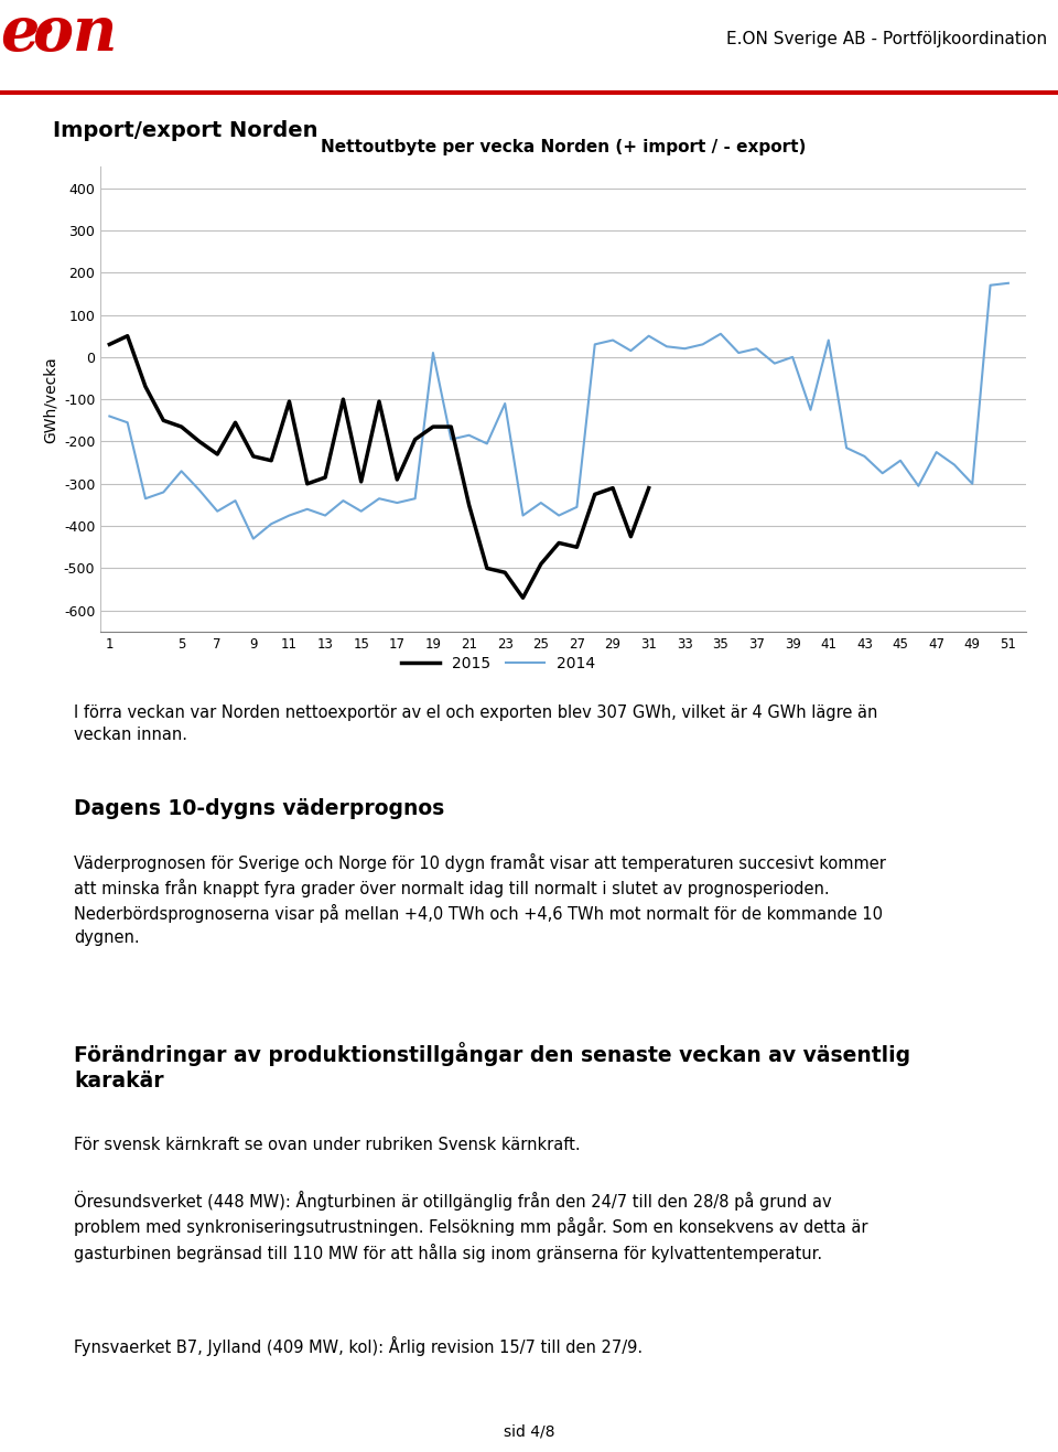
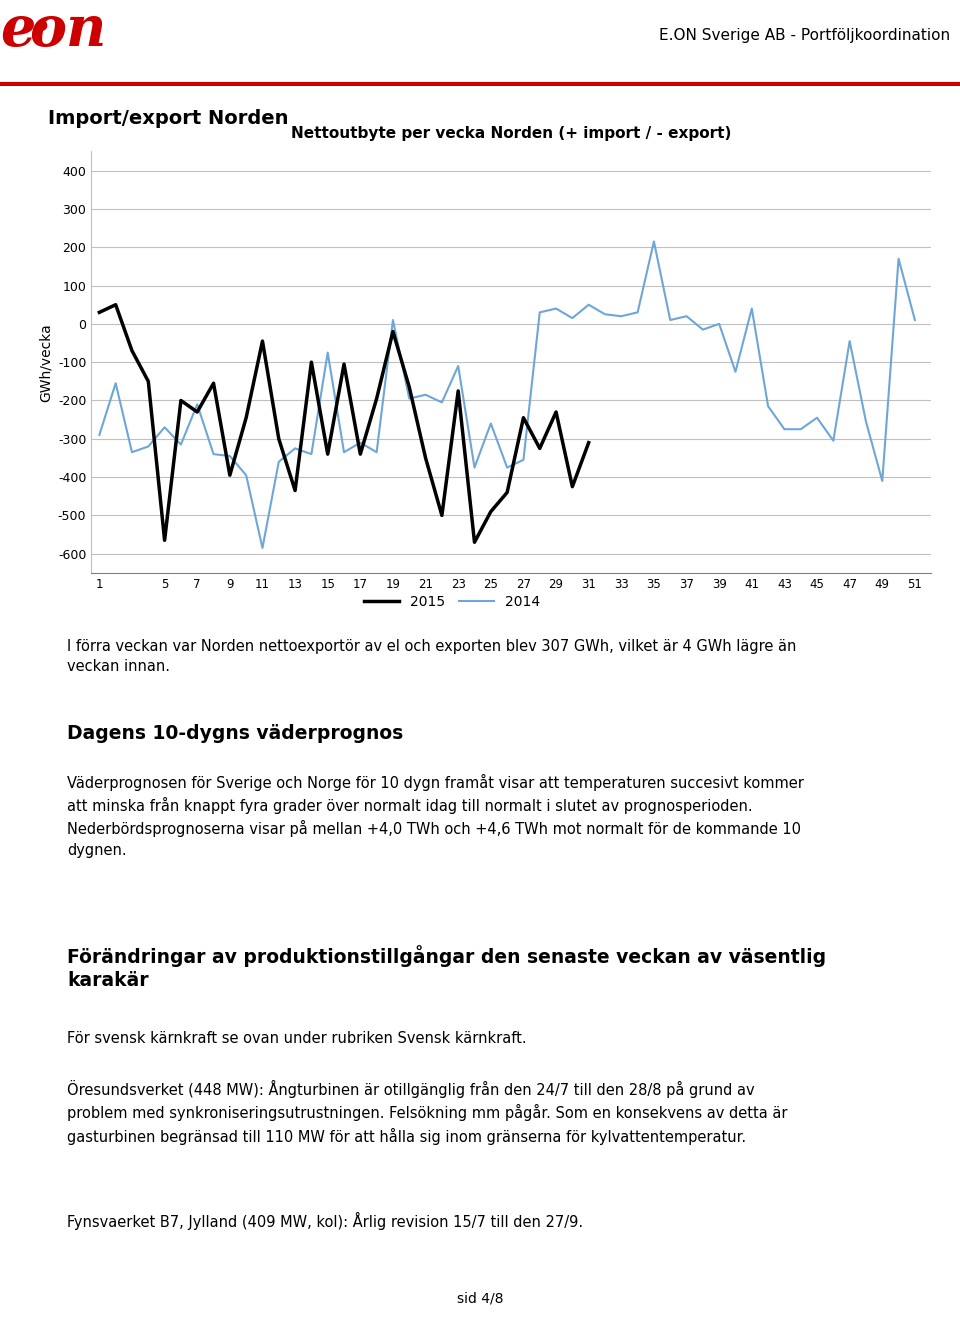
2014/1: -140 -> -290
2015/5: -165 -> -565
2014/7: -365 -> -210
2015/9: -235 -> -395
2014/9: -430 -> -345
2015/11: -105 -> -45
2014/11: -375 -> -585
2015/13: -285 -> -435
2014/13: -375 -> -325
2015/15: -295 -> -340
2014/15: -365 -> -75
2015/17: -290 -> -340
2014/17: -345 -> -310
2015/19: -165 -> -20
2015/23: -510 -> -175
2014/25: -345 -> -260
2015/27: -450 -> -245
2015/29: -310 -> -230
2014/35: 55 -> 215
2014/43: -235 -> -275
2014/47: -225 -> -45
2014/49: -300 -> -410
2014/51: 175 -> 10
